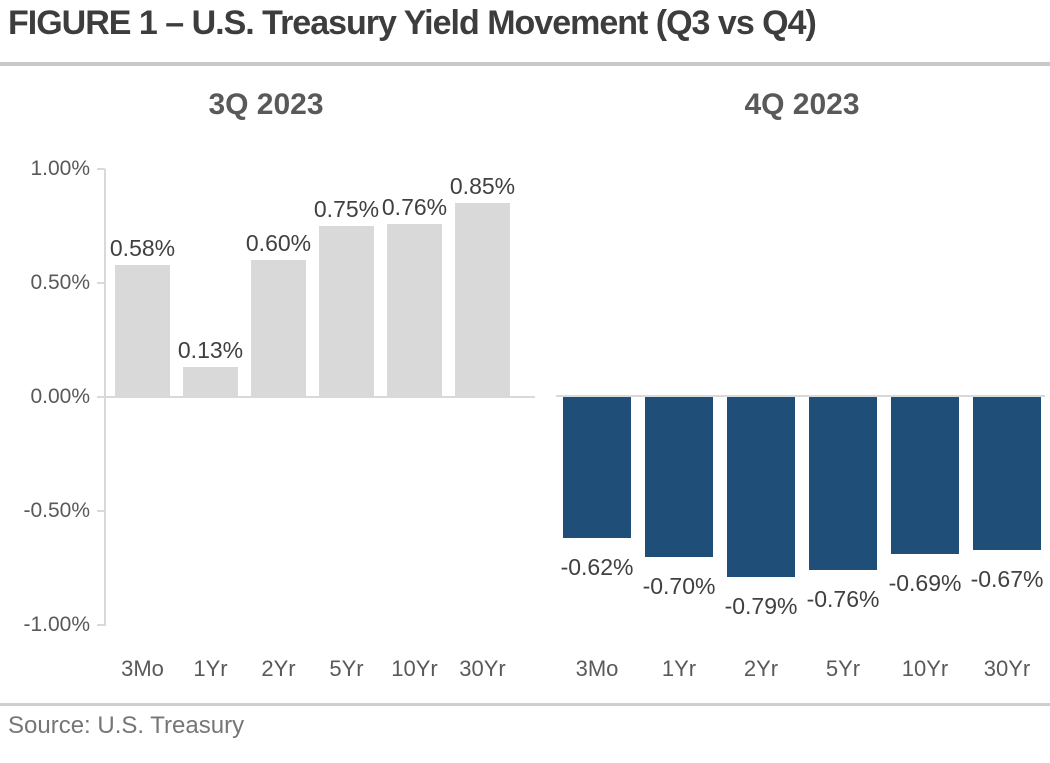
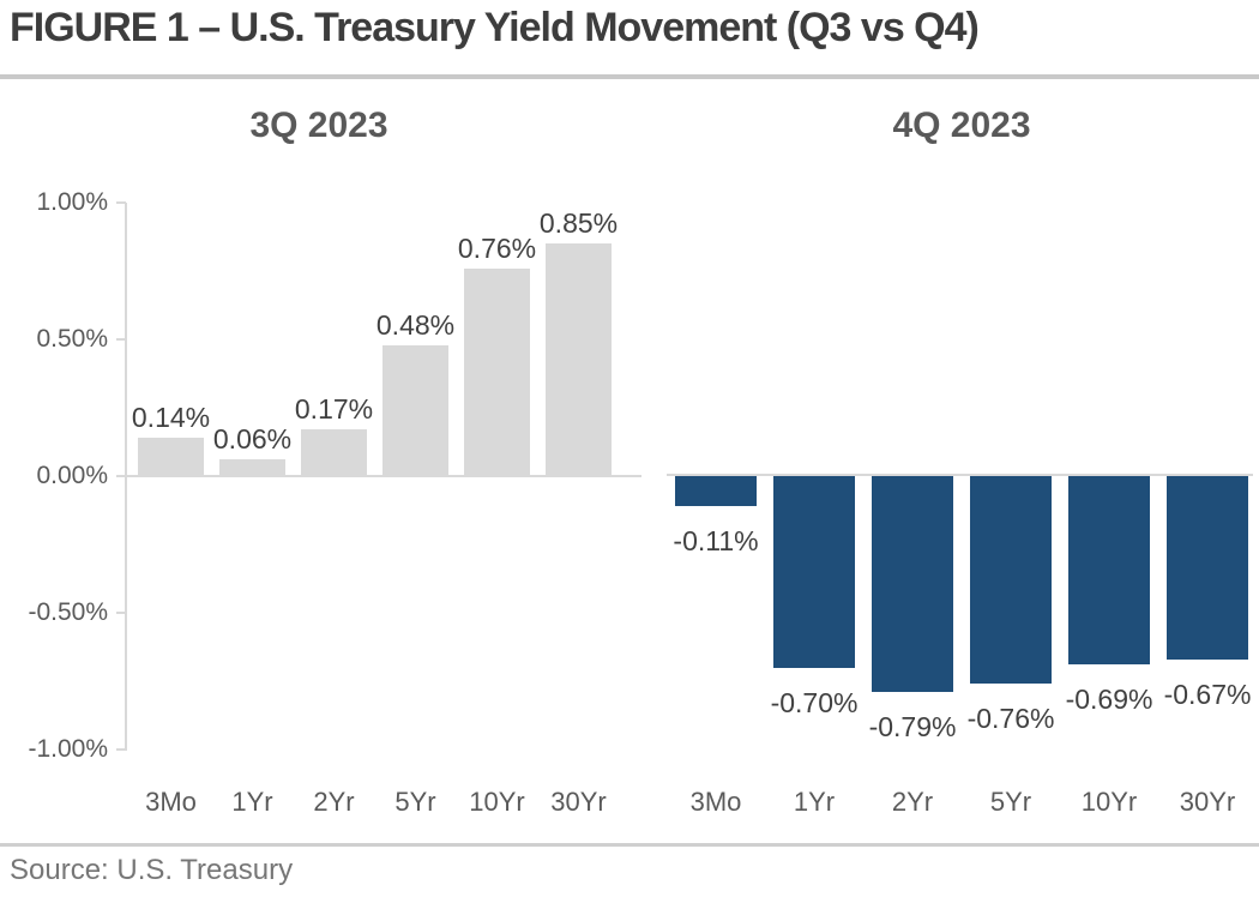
3Q 2023/3Mo: 0.58% -> 0.14%
3Q 2023/1Yr: 0.13% -> 0.06%
3Q 2023/2Yr: 0.60% -> 0.17%
3Q 2023/5Yr: 0.75% -> 0.48%
4Q 2023/3Mo: -0.62% -> -0.11%
